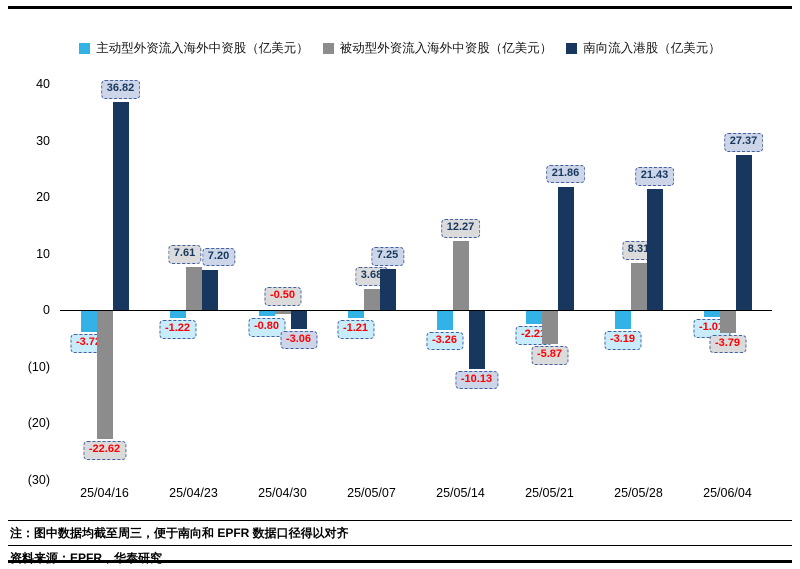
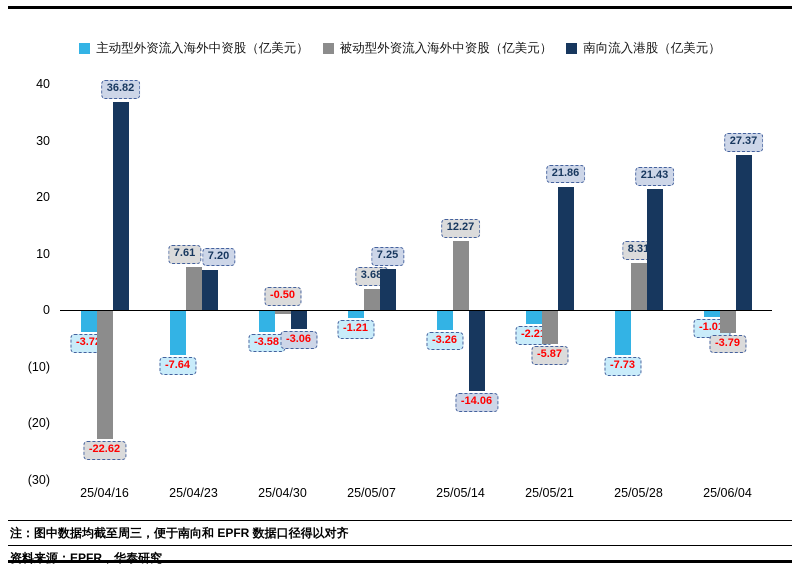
主动型外资流入海外中资股（亿美元）/25/04/23: -1.22 -> -7.64
主动型外资流入海外中资股（亿美元）/25/04/30: -0.80 -> -3.58
南向流入港股（亿美元）/25/05/14: -10.13 -> -14.06
主动型外资流入海外中资股（亿美元）/25/05/28: -3.19 -> -7.73
